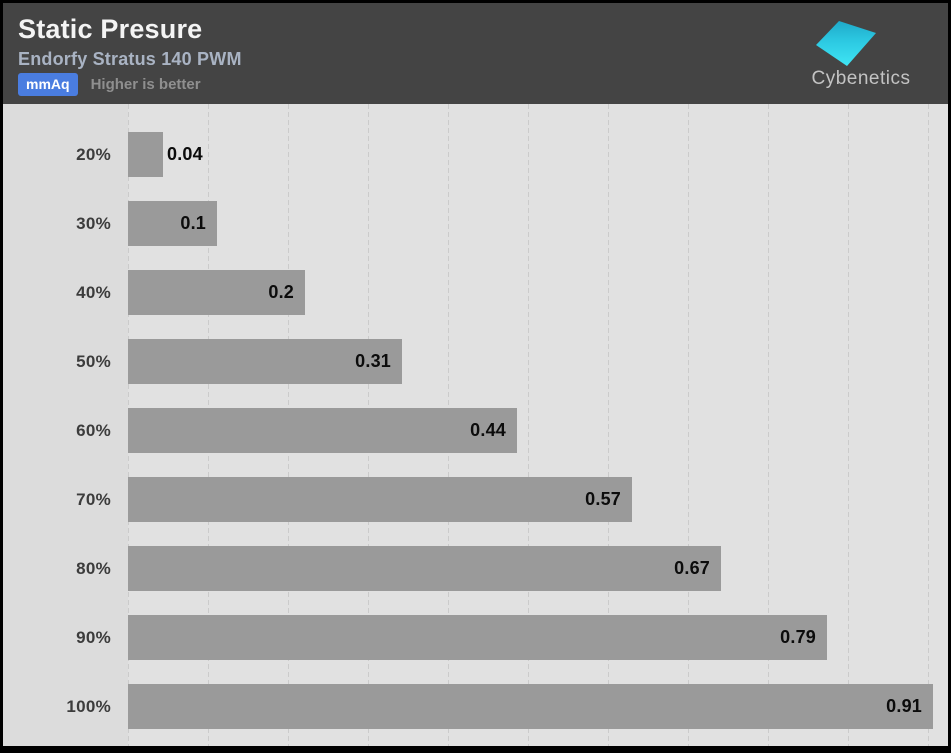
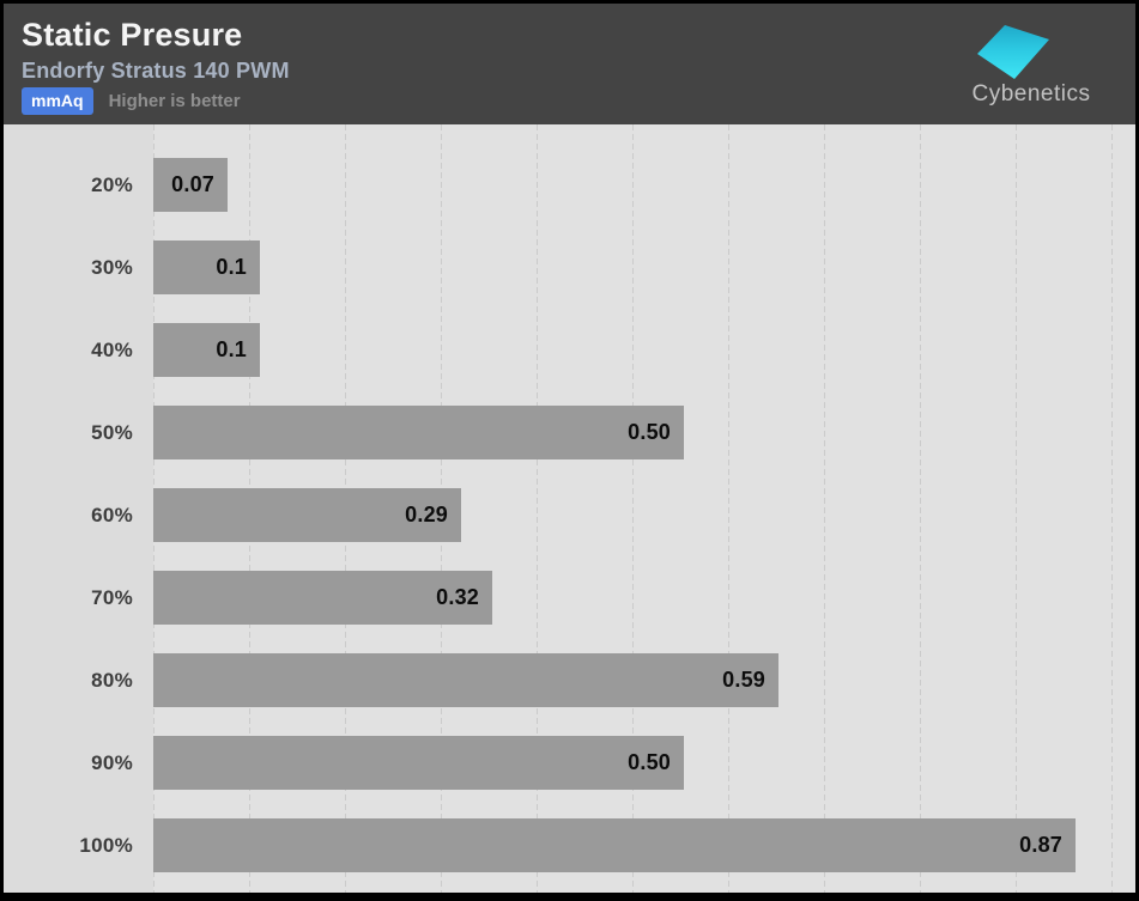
20%: 0.04 -> 0.07
40%: 0.2 -> 0.1
50%: 0.31 -> 0.50
60%: 0.44 -> 0.29
70%: 0.57 -> 0.32
80%: 0.67 -> 0.59
90%: 0.79 -> 0.50
100%: 0.91 -> 0.87
